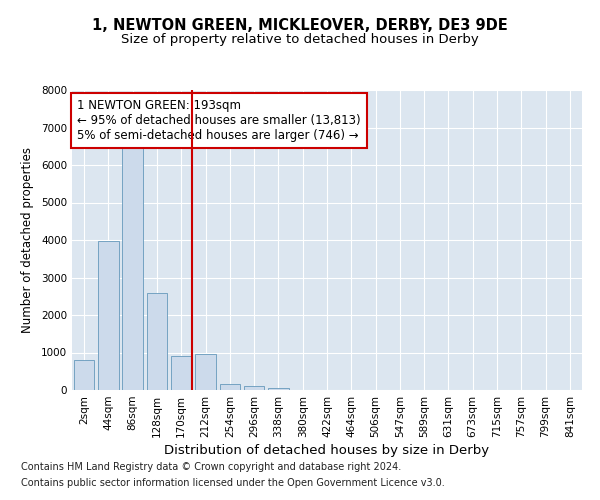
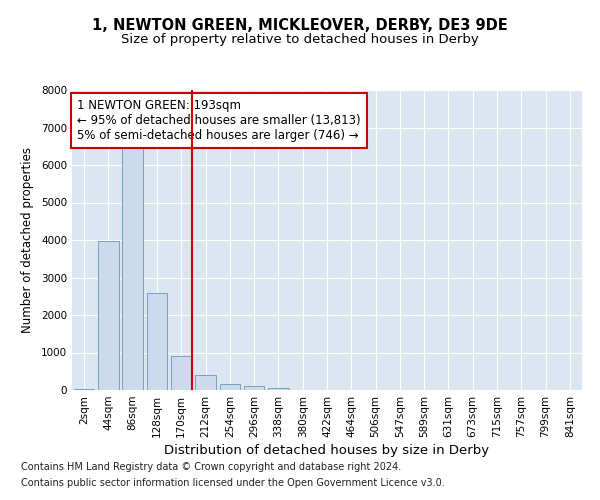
2sqm: 800 -> 20
212sqm: 950 -> 400
